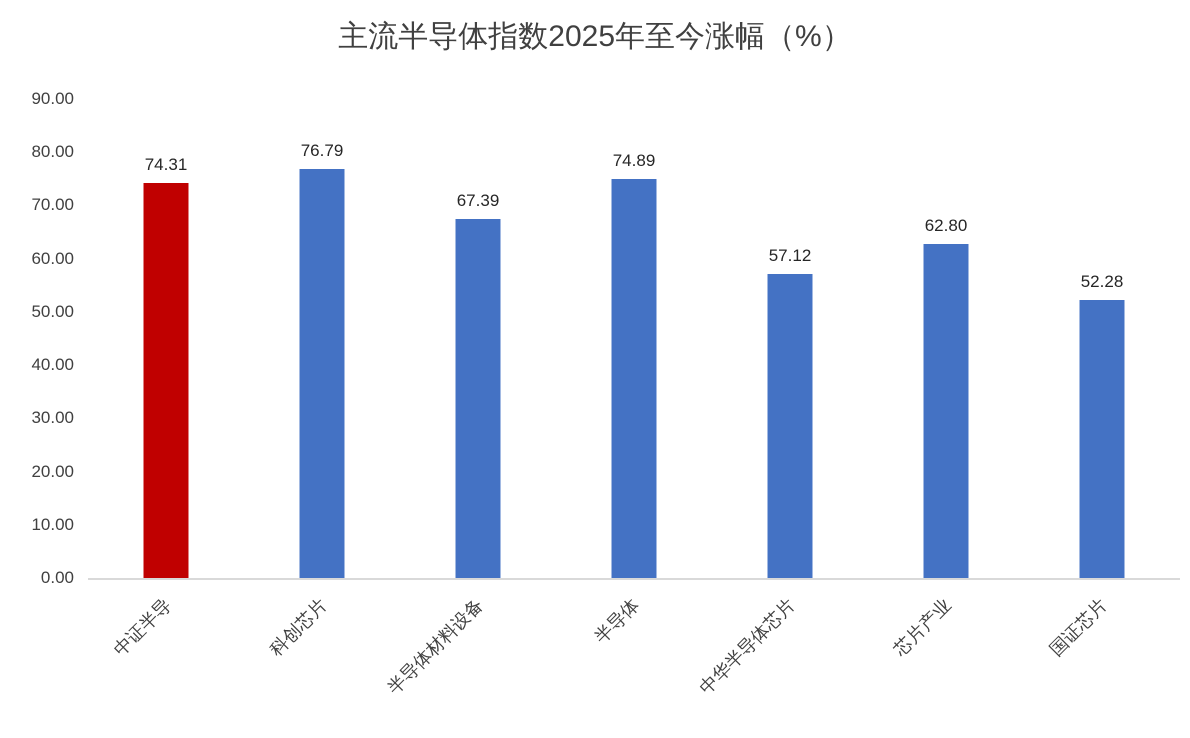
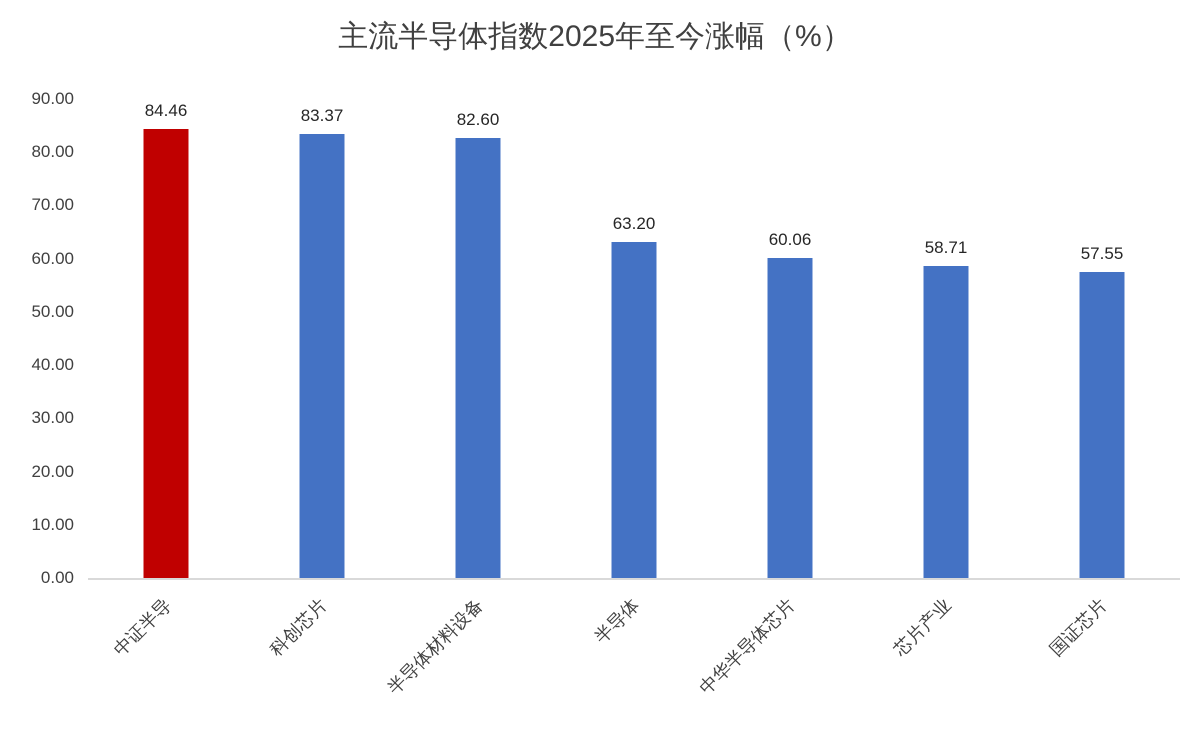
中证半导: 74.31 -> 84.46
科创芯片: 76.79 -> 83.37
半导体材料设备: 67.39 -> 82.60
半导体: 74.89 -> 63.20
中华半导体芯片: 57.12 -> 60.06
芯片产业: 62.80 -> 58.71
国证芯片: 52.28 -> 57.55
